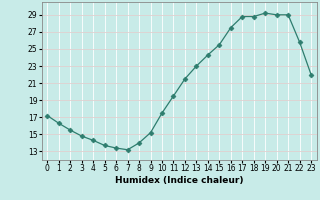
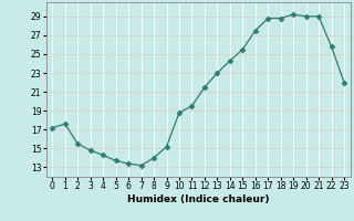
1: 16.3 -> 17.6
10: 17.5 -> 18.8
